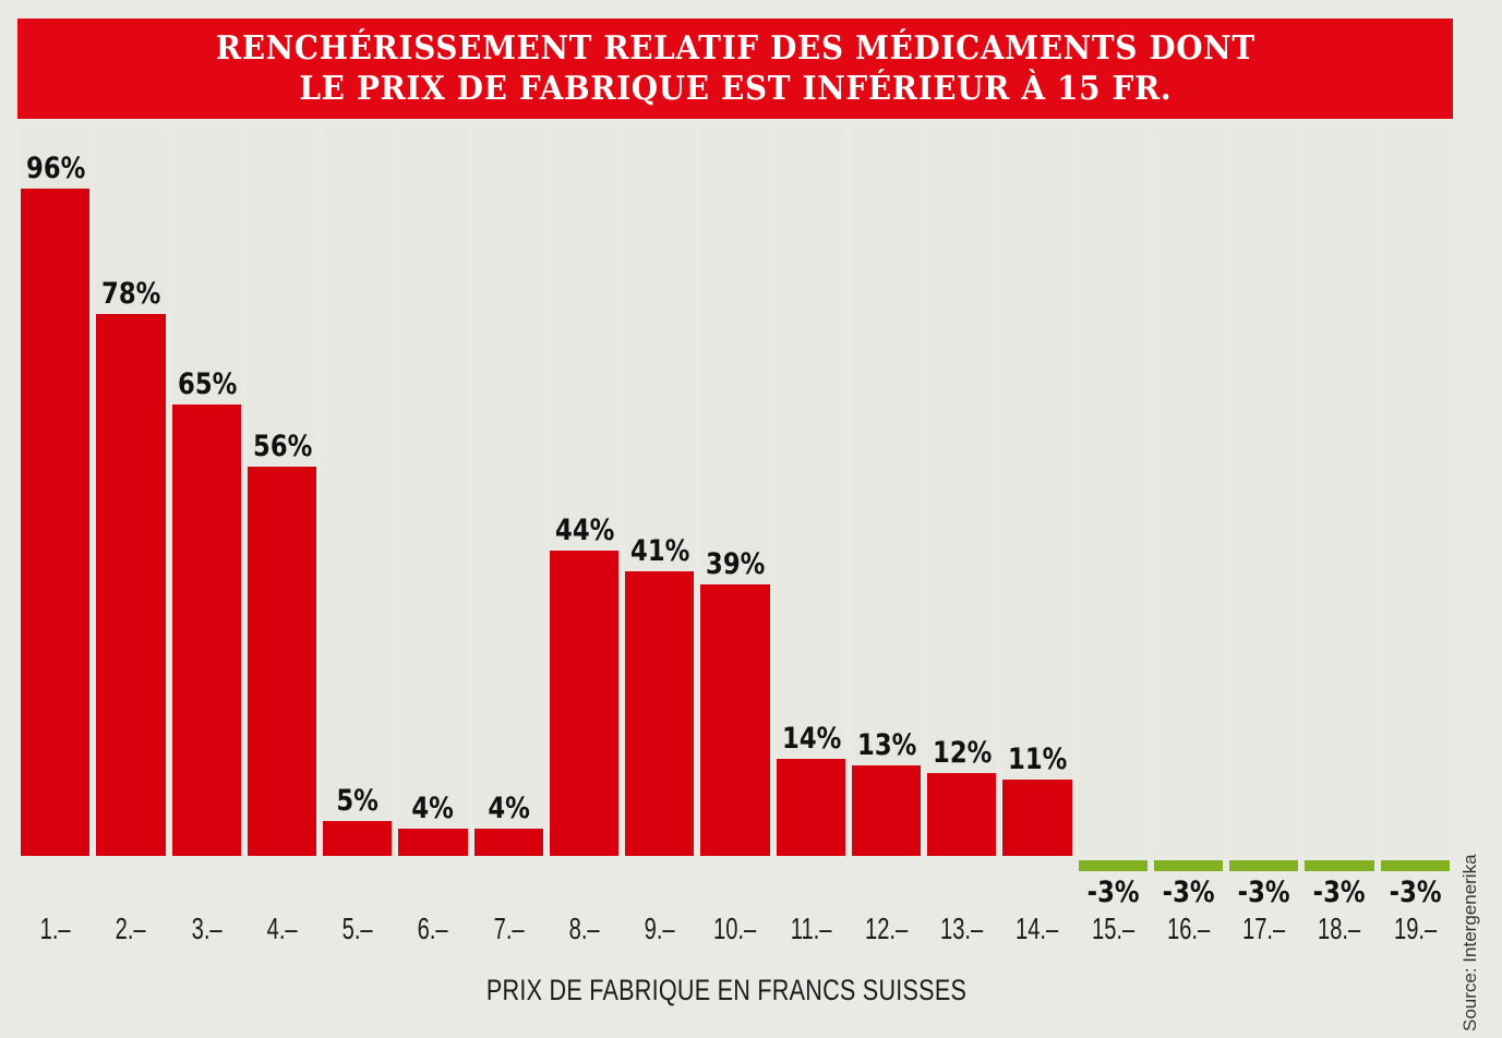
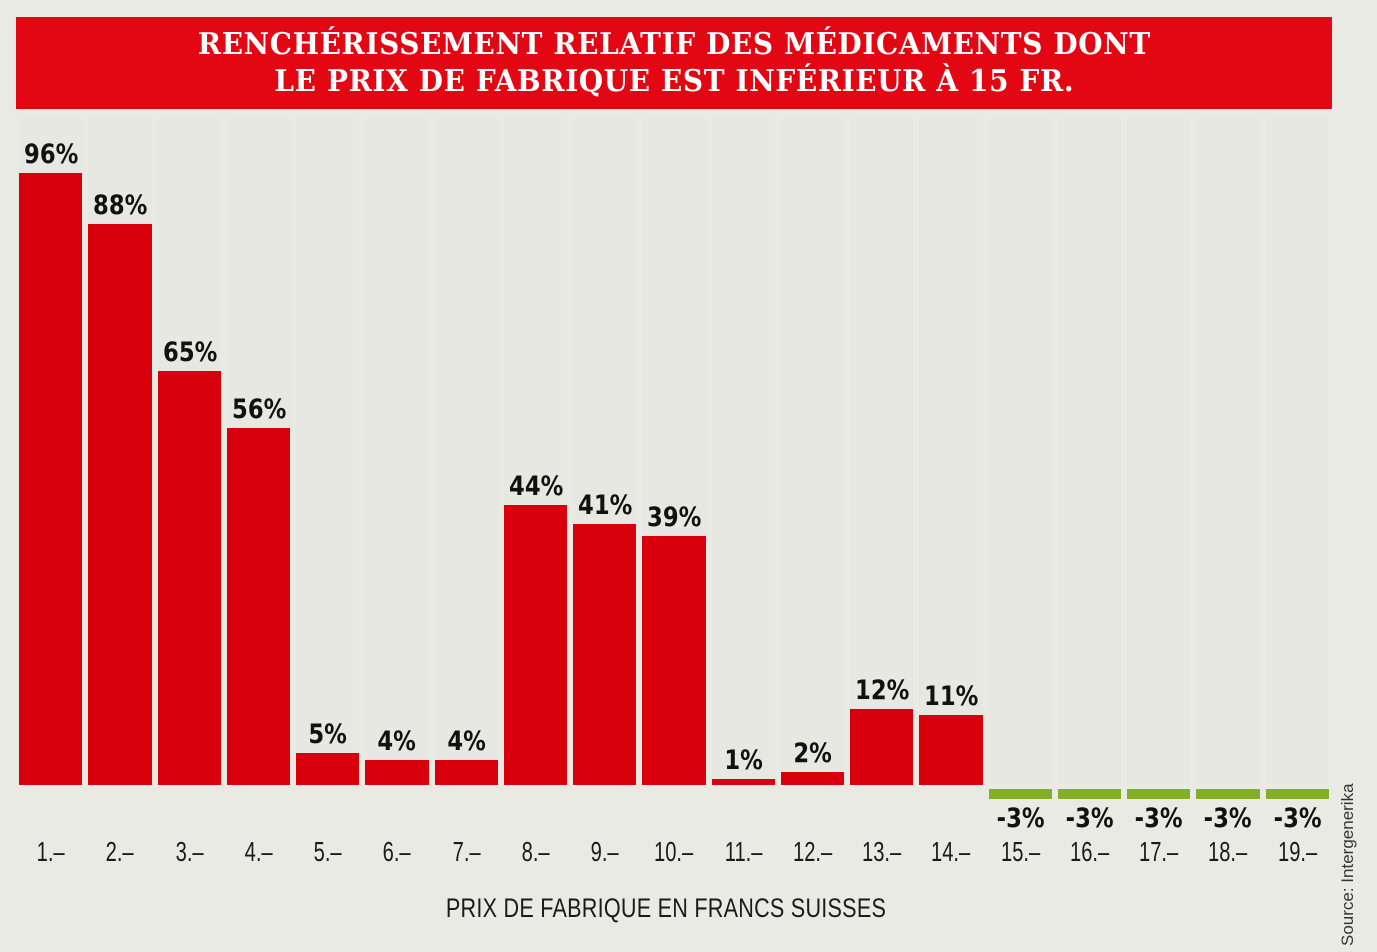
2.–: 78% -> 88%
11.–: 14% -> 1%
12.–: 13% -> 2%
